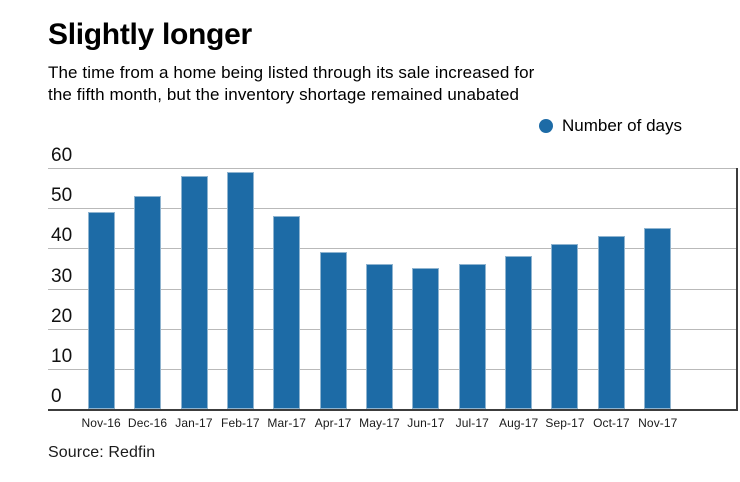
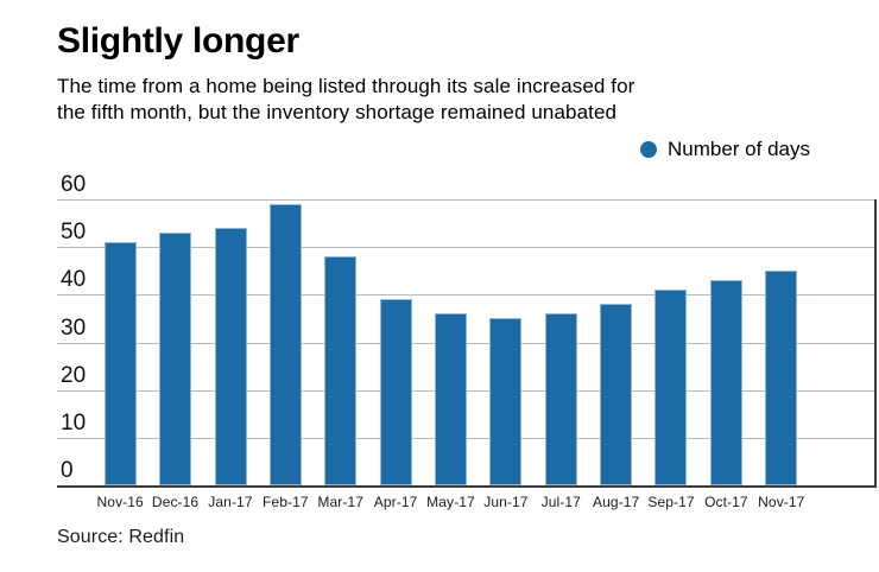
Nov-16: 49 -> 51
Jan-17: 58 -> 54
